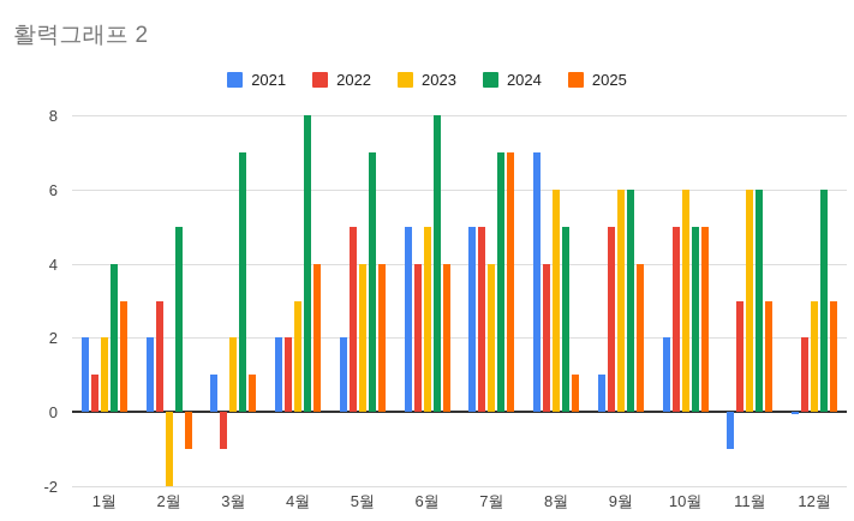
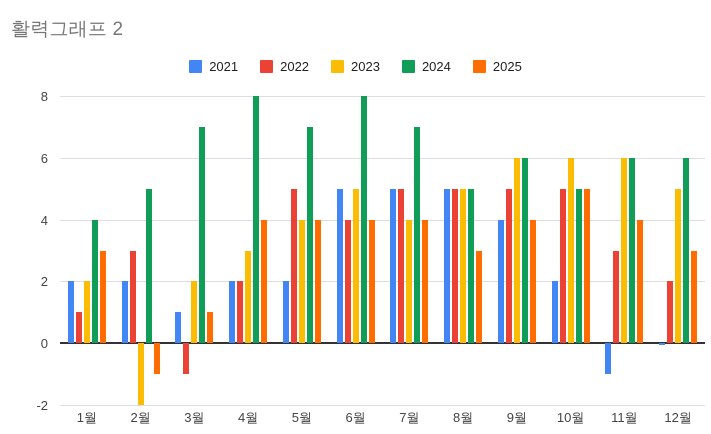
2025/7월: 7 -> 4
2021/8월: 7 -> 5
2022/8월: 4 -> 5
2023/8월: 6 -> 5
2025/8월: 1 -> 3
2021/9월: 1 -> 4
2025/11월: 3 -> 4
2023/12월: 3 -> 5
